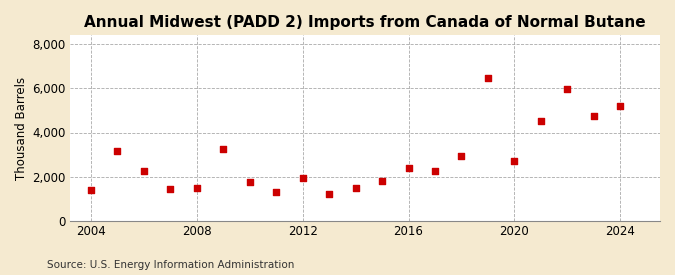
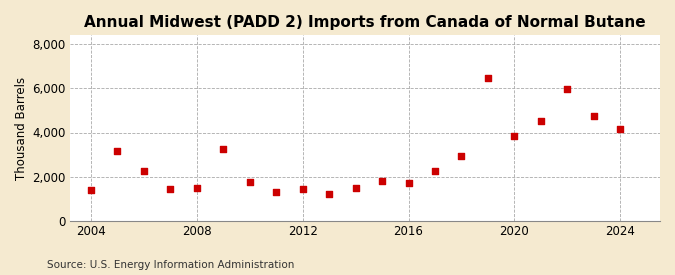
2012: 1,950 -> 1,450
2016: 2,400 -> 1,700
2020: 2,700 -> 3,850
2024: 5,200 -> 4,150
